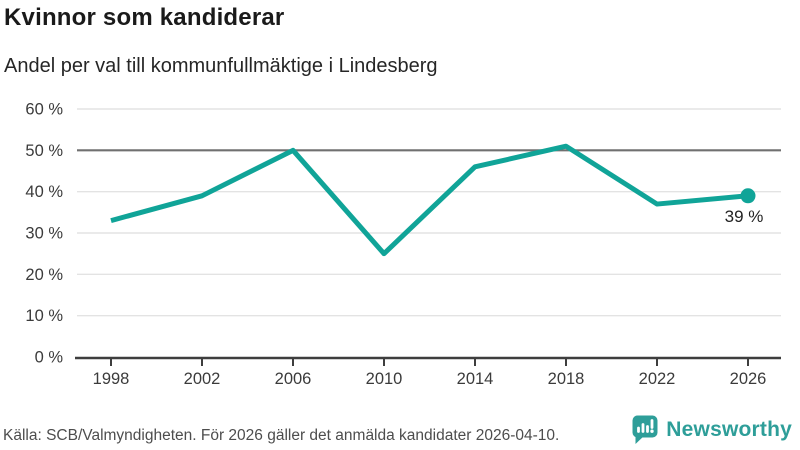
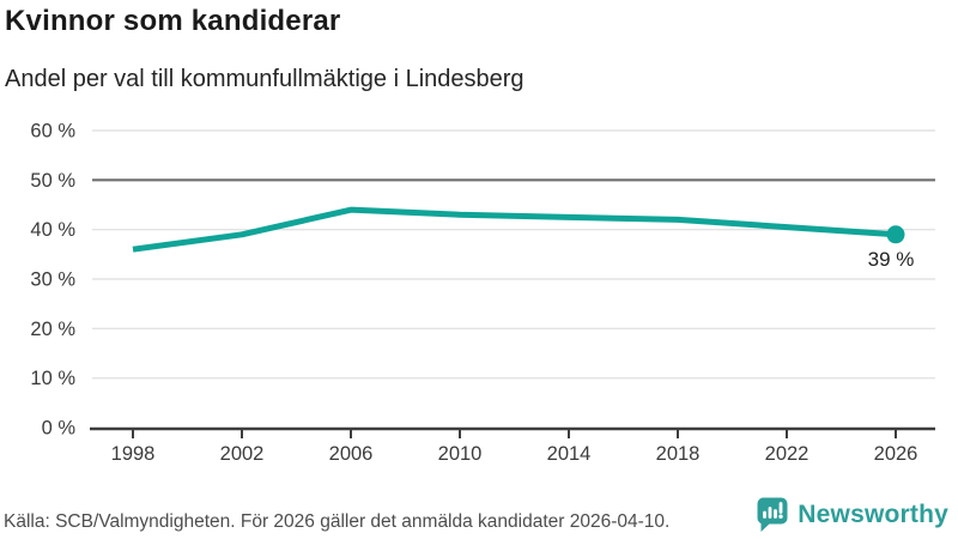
1998: 33% -> 36%
2006: 50% -> 44%
2010: 25% -> 43%
2014: 46% -> 42%
2018: 51% -> 42%
2022: 37% -> 40%
